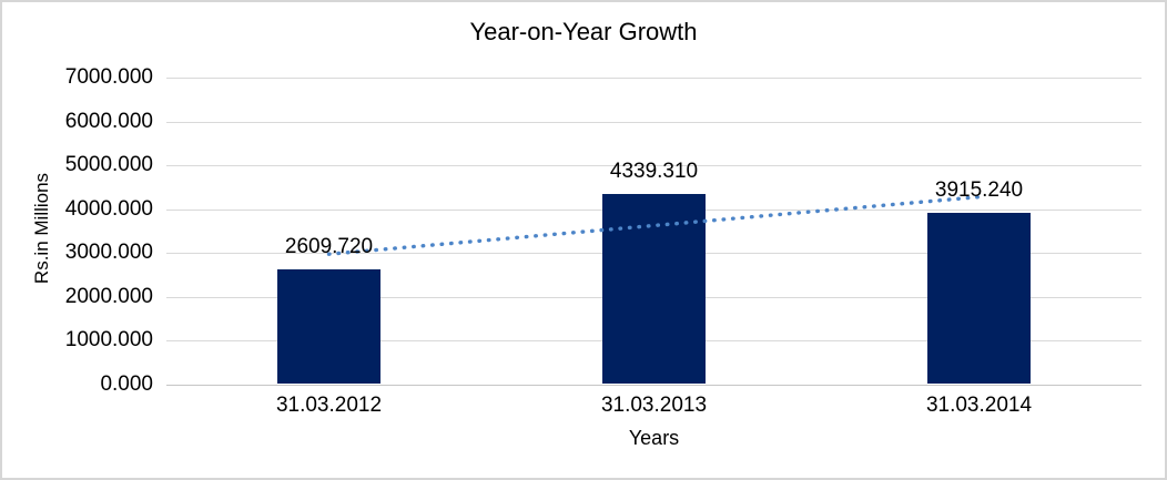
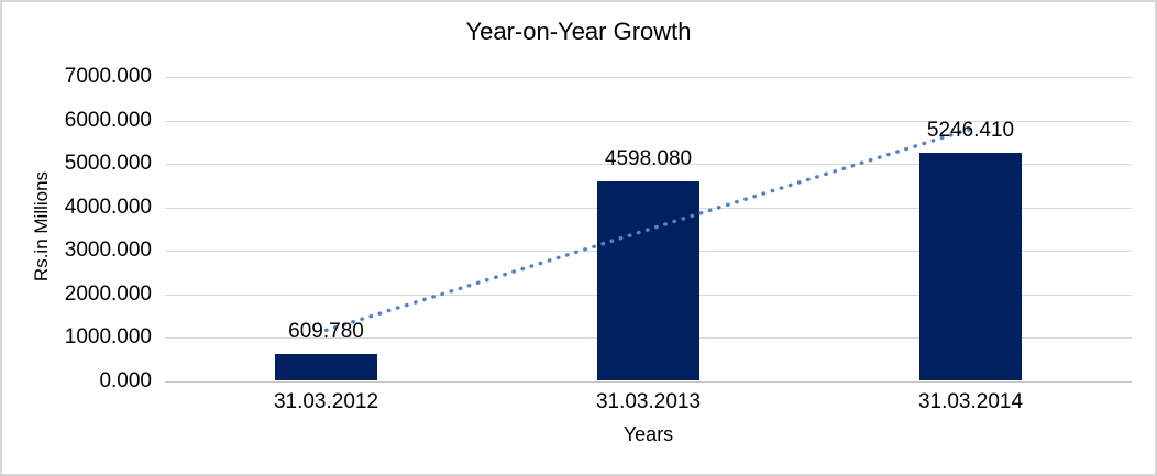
31.03.2012: 2609.720 -> 609.780
31.03.2013: 4339.310 -> 4598.080
31.03.2014: 3915.240 -> 5246.410
